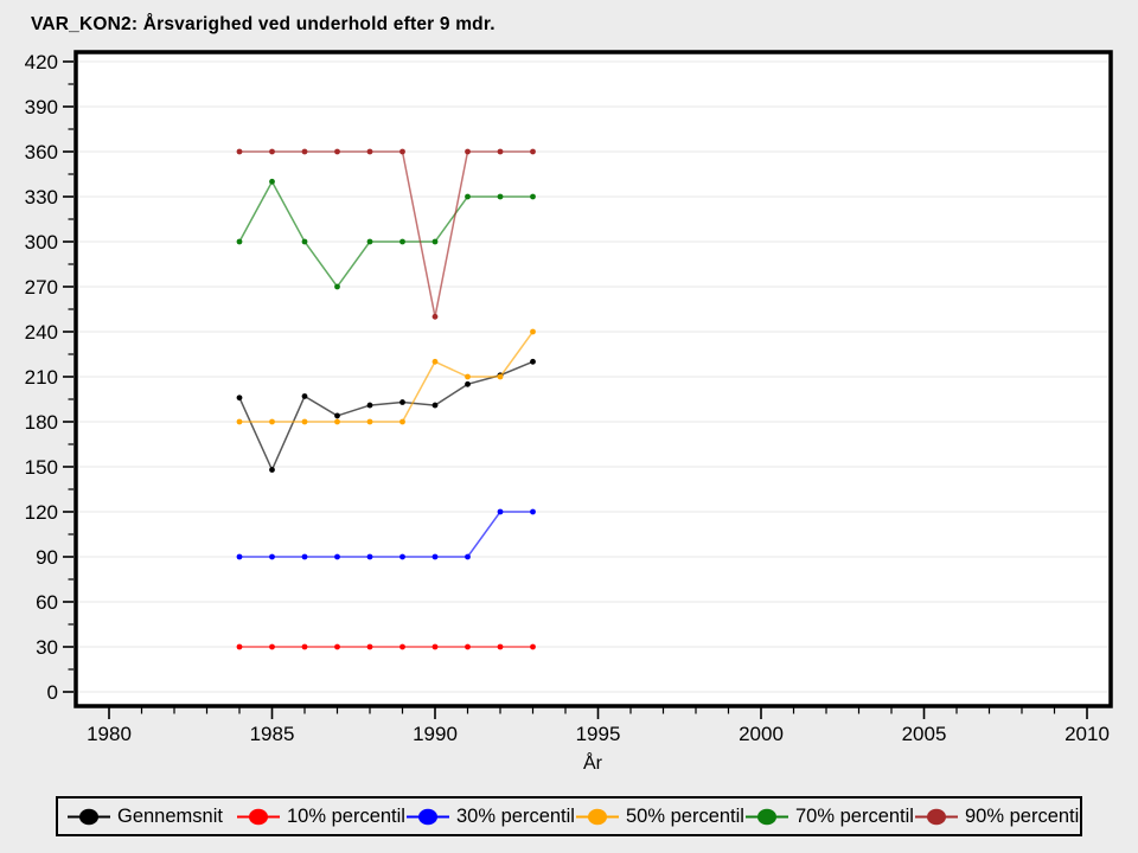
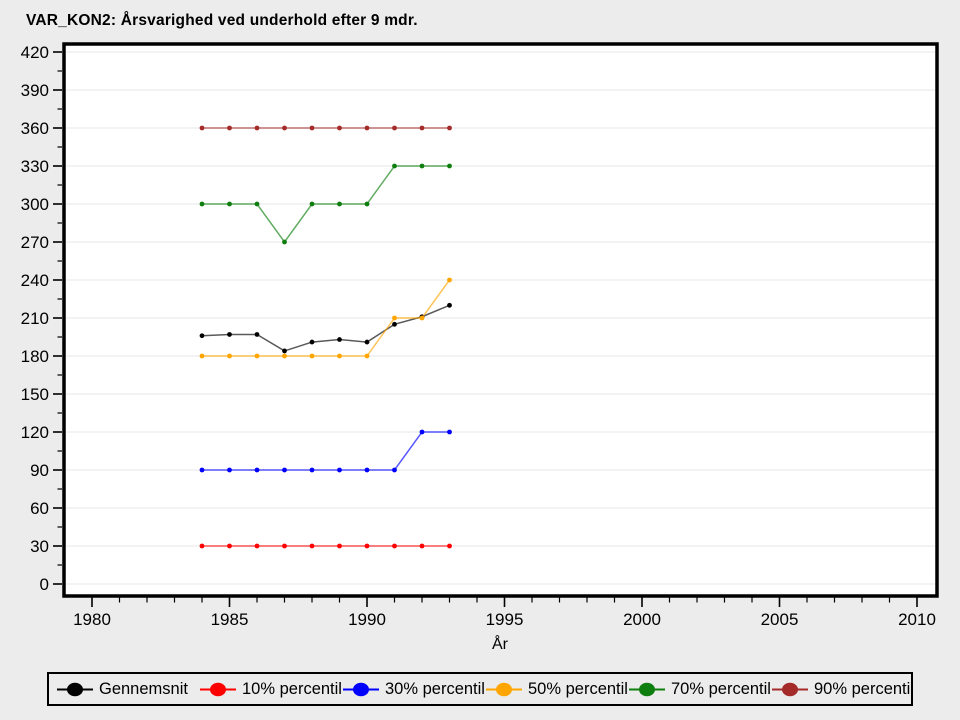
Gennemsnit/1985: 148 -> 197
70% percentil/1985: 340 -> 300
50% percentil/1990: 220 -> 180
90% percentil/1990: 250 -> 360
